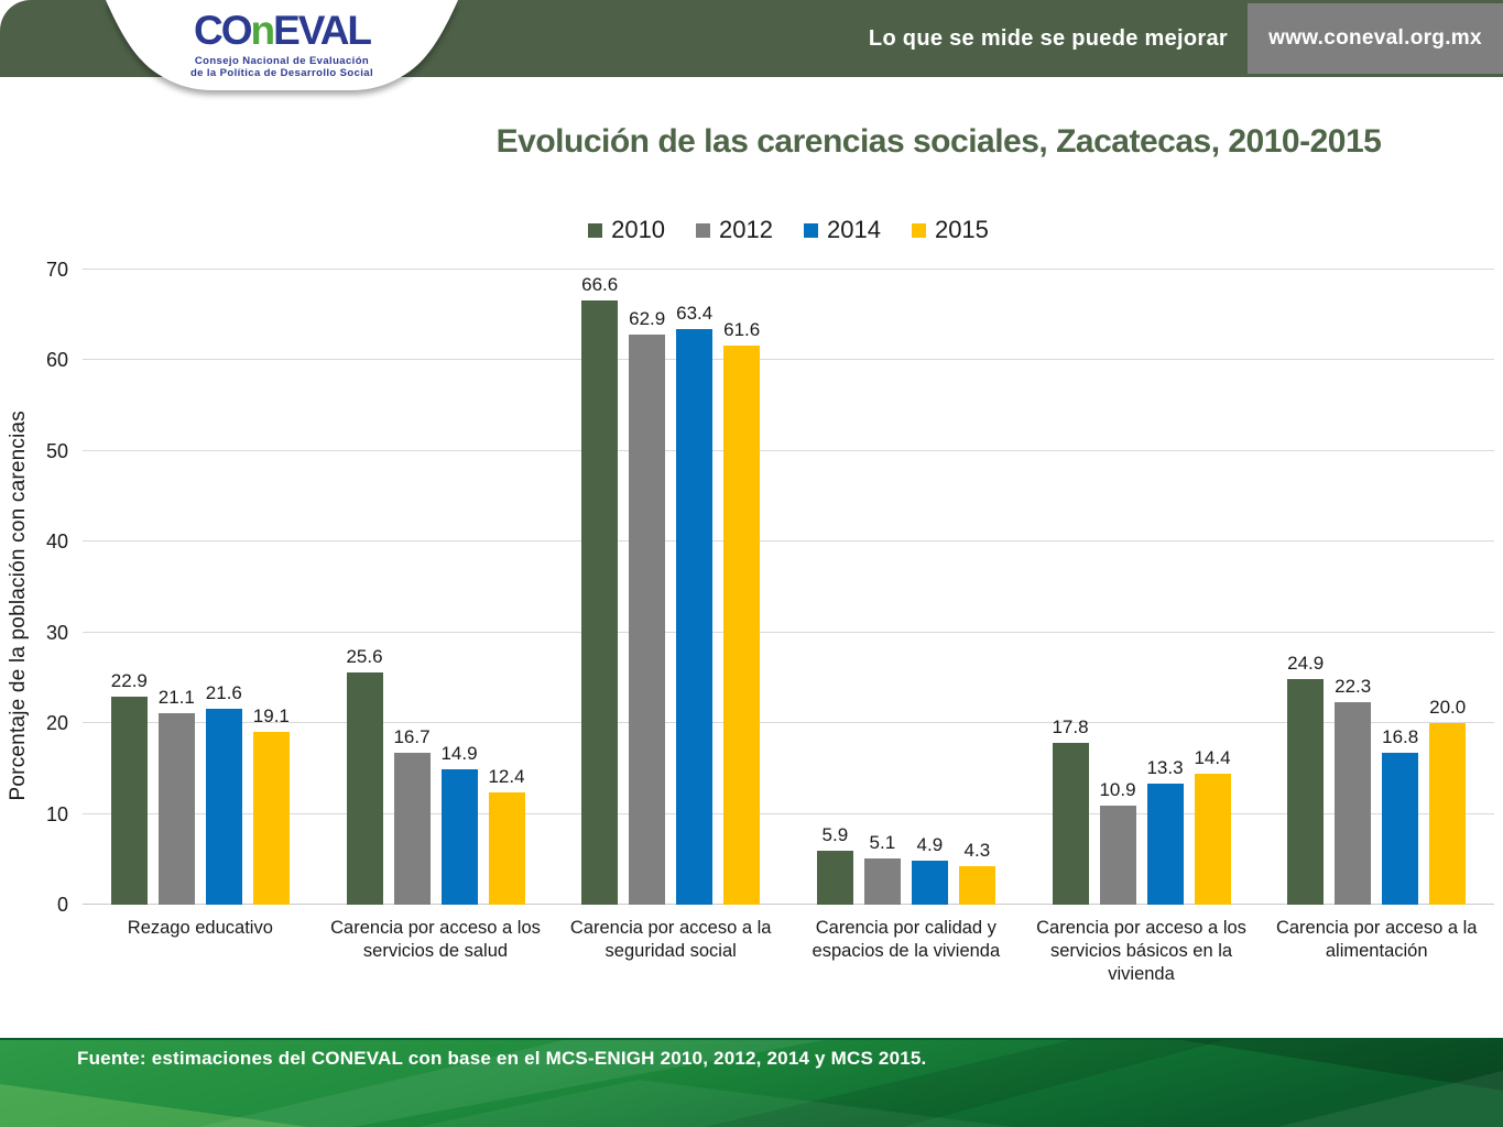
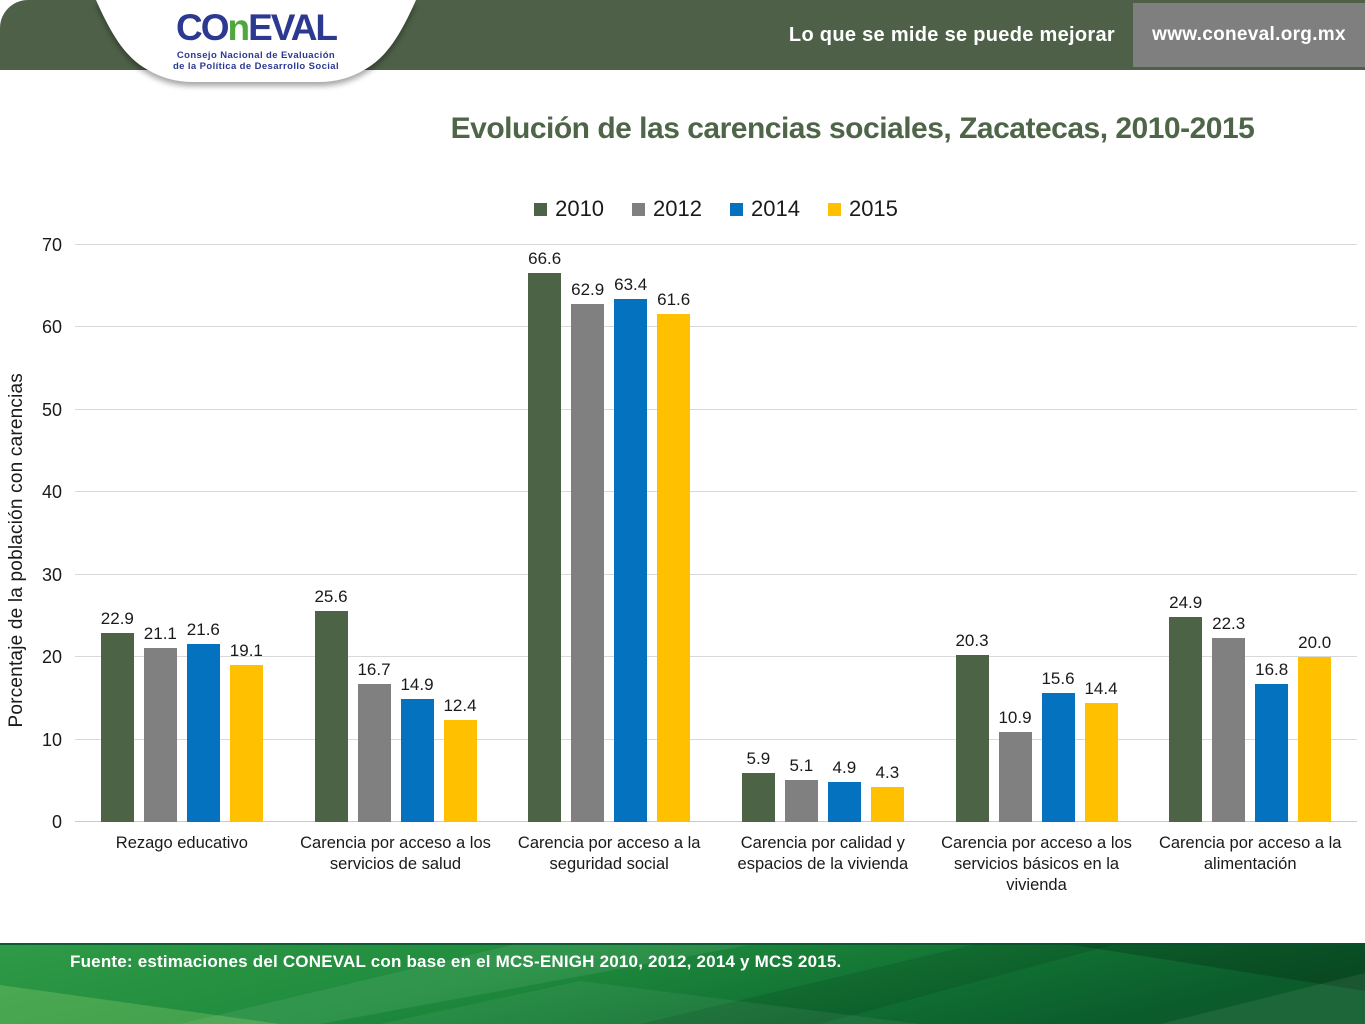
2010/Carencia por acceso a los servicios básicos en la vivienda: 17.8 -> 20.3
2014/Carencia por acceso a los servicios básicos en la vivienda: 13.3 -> 15.6
